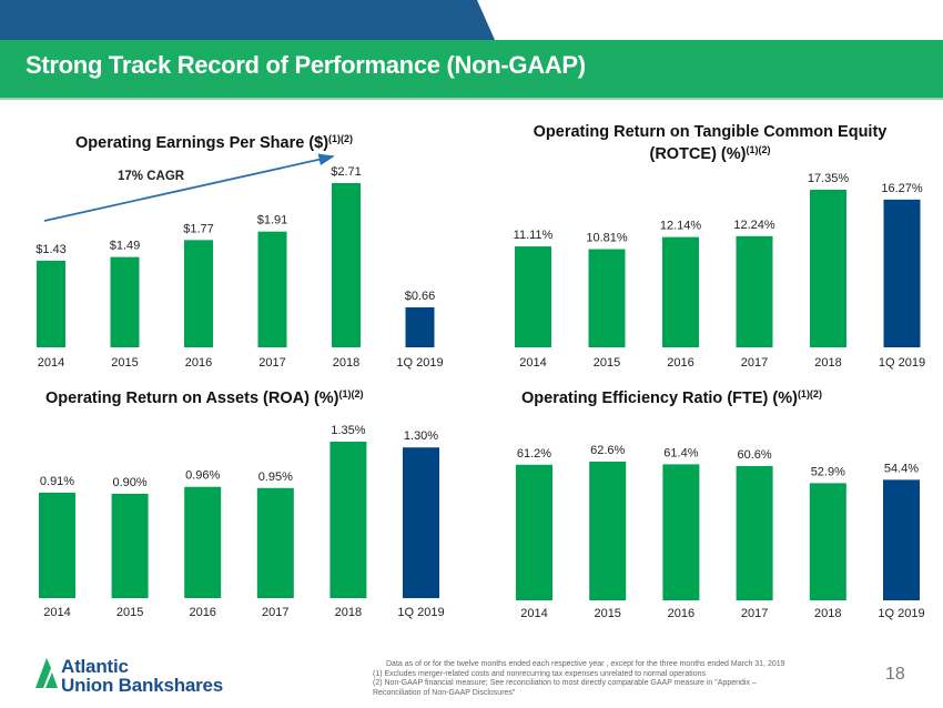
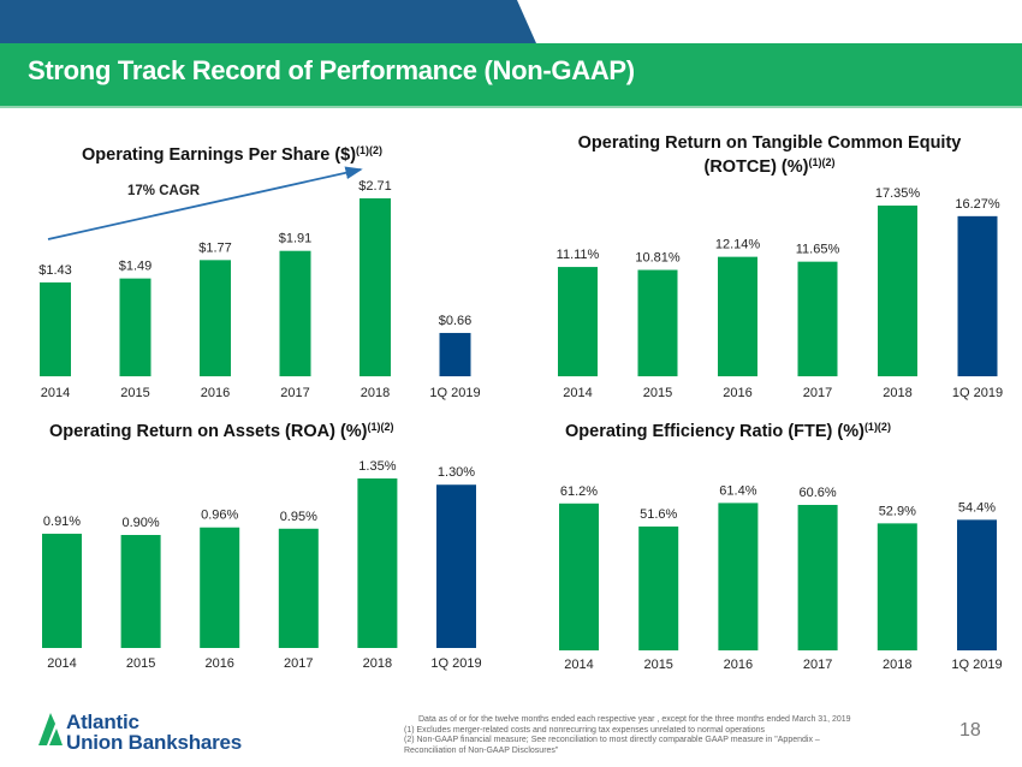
(ROTCE) (%)/2017: 12.24% -> 11.65%
Operating Efficiency Ratio (FTE) (%)/2015: 62.6% -> 51.6%
